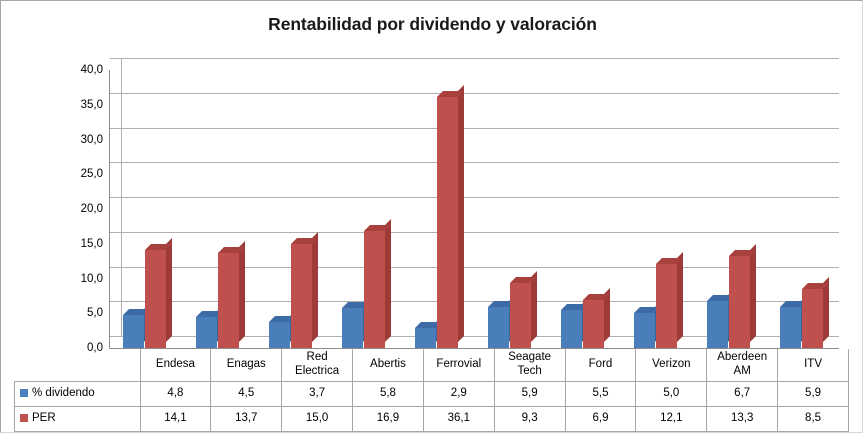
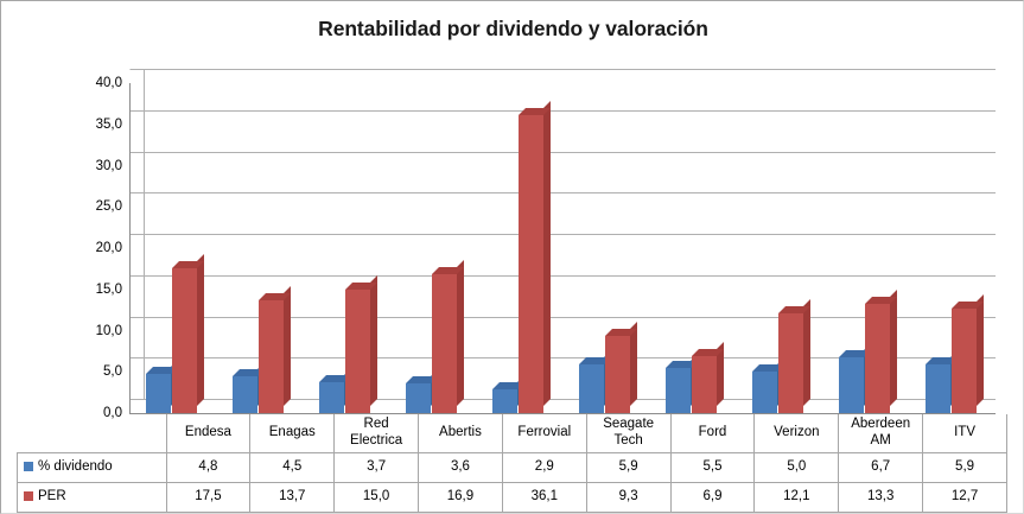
PER/Endesa: 14,1 -> 17,5
% dividendo/Abertis: 5,8 -> 3,6
PER/ITV: 8,5 -> 12,7
